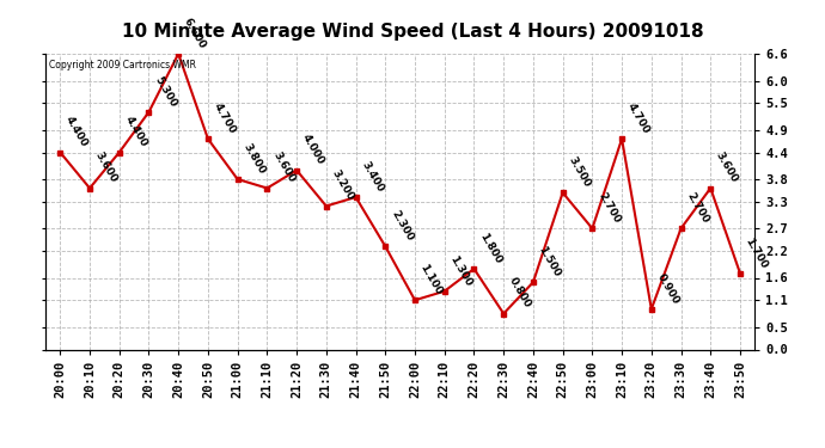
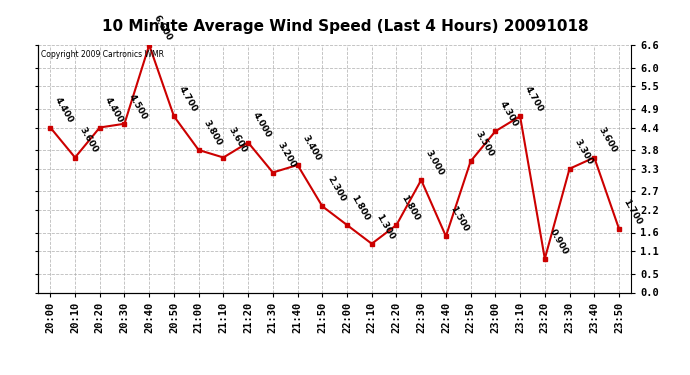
20:30: 5.300 -> 4.500
22:00: 1.100 -> 1.800
22:30: 0.800 -> 3.000
23:00: 2.700 -> 4.300
23:30: 2.700 -> 3.300
